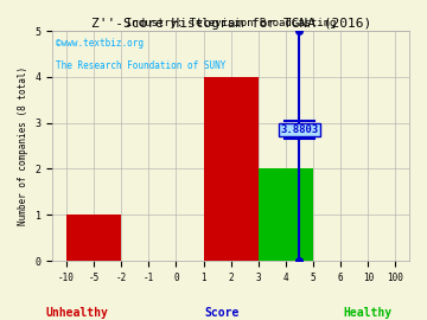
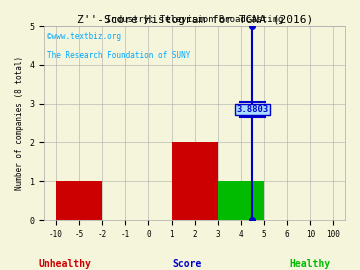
2: 4 -> 2
4: 2 -> 1
